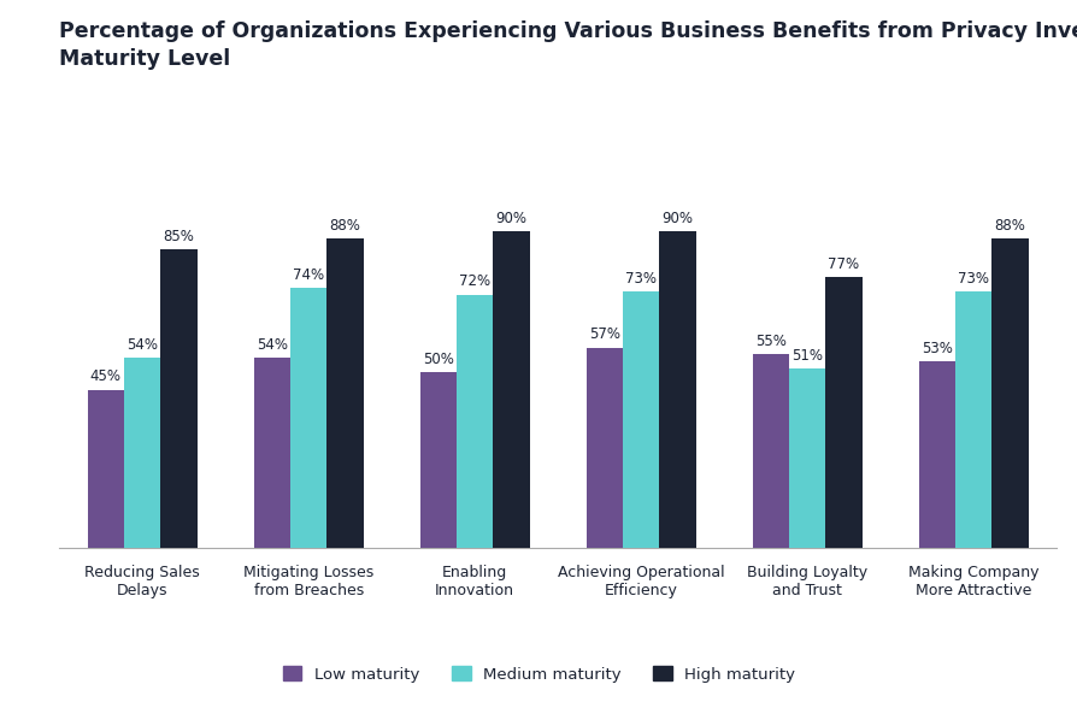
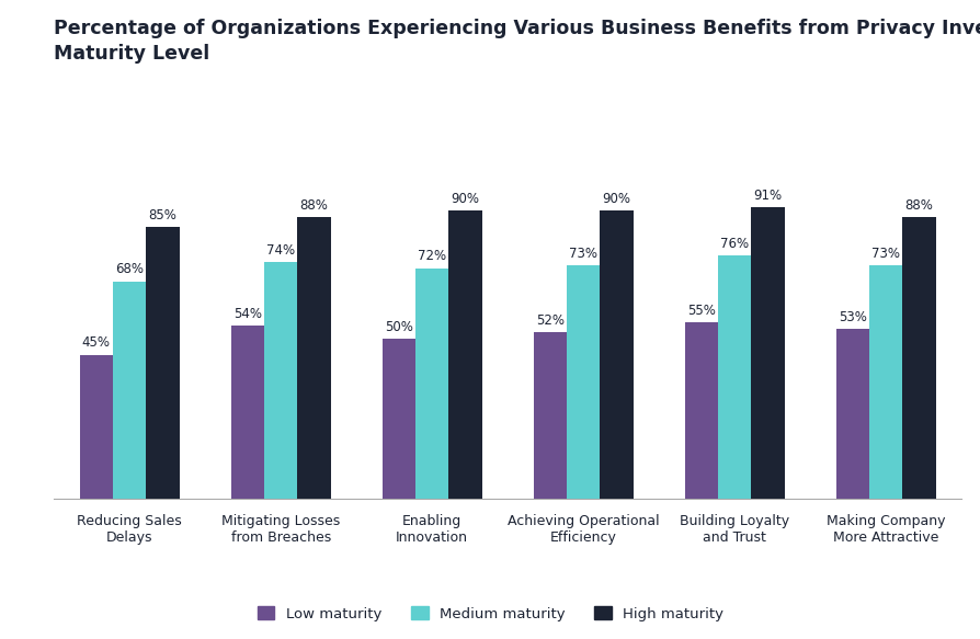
Medium maturity/Reducing Sales Delays: 54% -> 68%
Low maturity/Achieving Operational Efficiency: 57% -> 52%
Medium maturity/Building Loyalty and Trust: 51% -> 76%
High maturity/Building Loyalty and Trust: 77% -> 91%
